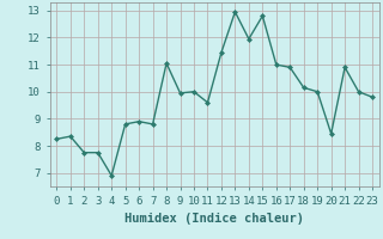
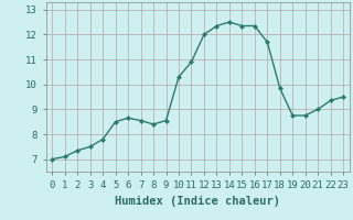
0: 8.25 -> 7.00
1: 8.35 -> 7.10
2: 7.75 -> 7.35
3: 7.75 -> 7.50
4: 6.90 -> 7.80
5: 8.80 -> 8.50
6: 8.90 -> 8.65
7: 8.80 -> 8.55
8: 11.05 -> 8.40
9: 9.95 -> 8.55
10: 10.00 -> 10.30
11: 9.60 -> 10.90
12: 11.45 -> 12.00
13: 12.95 -> 12.35
14: 11.95 -> 12.50
15: 12.80 -> 12.35
16: 11.00 -> 12.35
17: 10.90 -> 11.70
18: 10.15 -> 9.85
19: 10.00 -> 8.75
20: 8.45 -> 8.75
21: 10.90 -> 9.00
22: 10.00 -> 9.35
23: 9.80 -> 9.50
